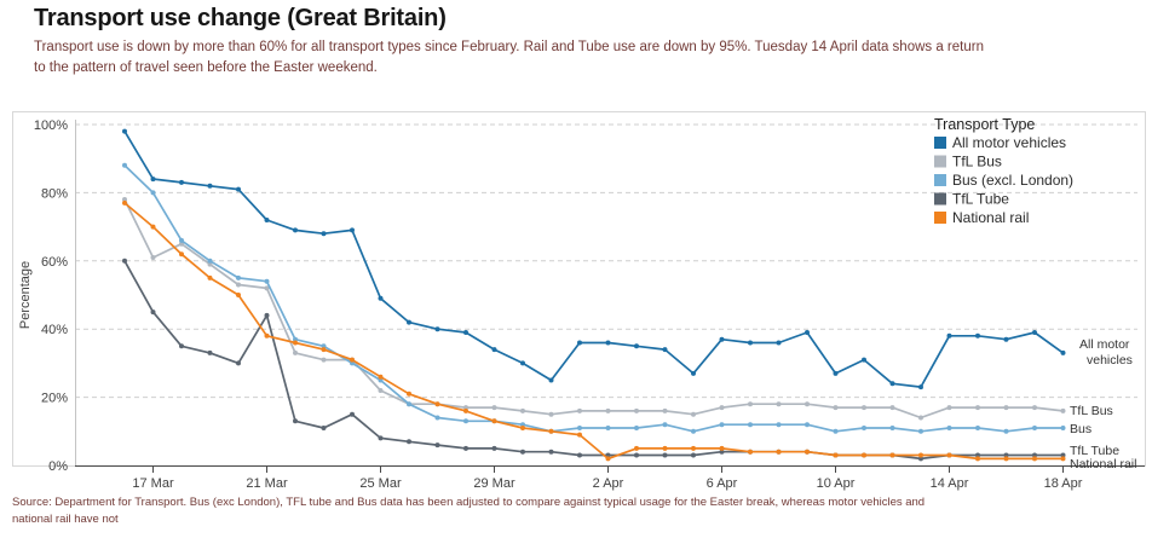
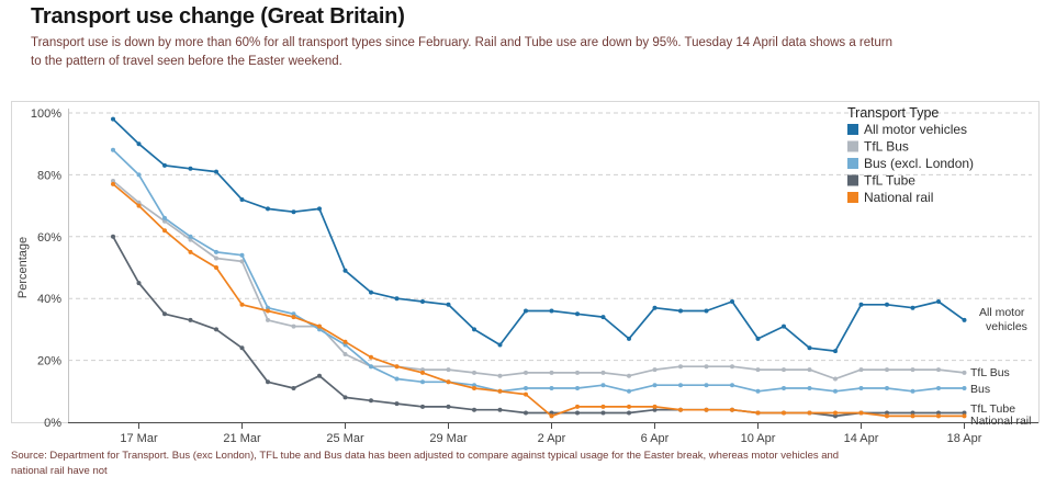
All motor vehicles/17 Mar: 84% -> 90%
TfL Bus/17 Mar: 61% -> 71%
TfL Tube/21 Mar: 44% -> 24%
All motor vehicles/29 Mar: 34% -> 38%
